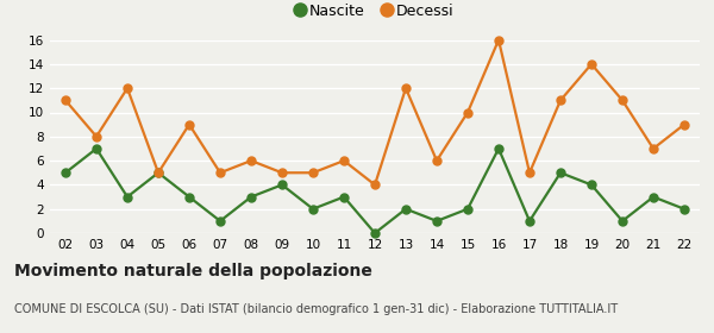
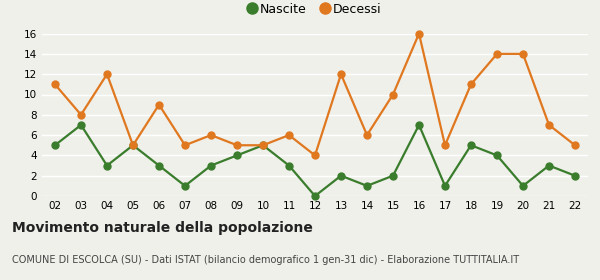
Nascite/10: 2 -> 5
Decessi/20: 11 -> 14
Decessi/22: 9 -> 5
